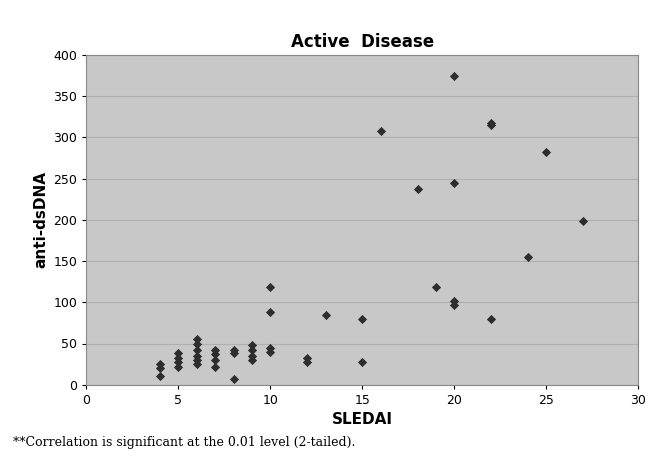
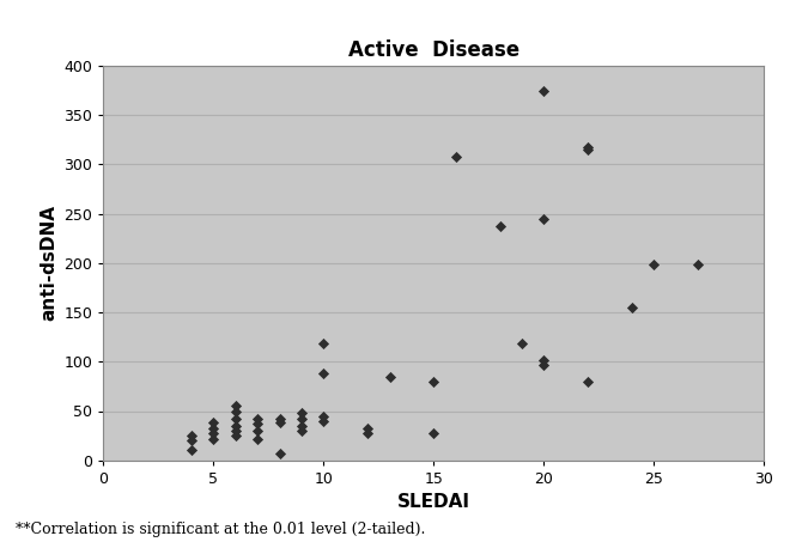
25: 282 -> 198
